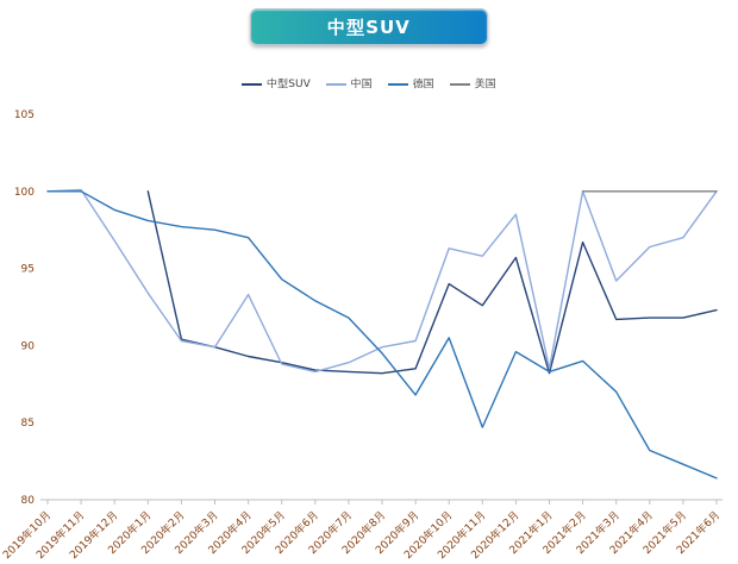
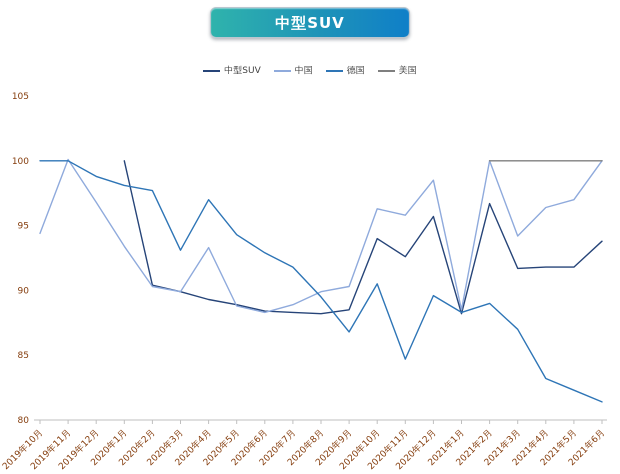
中国/2019年10月: 100.0 -> 94.4
德国/2020年3月: 97.5 -> 93.1
中型SUV/2021年6月: 92.3 -> 93.8
